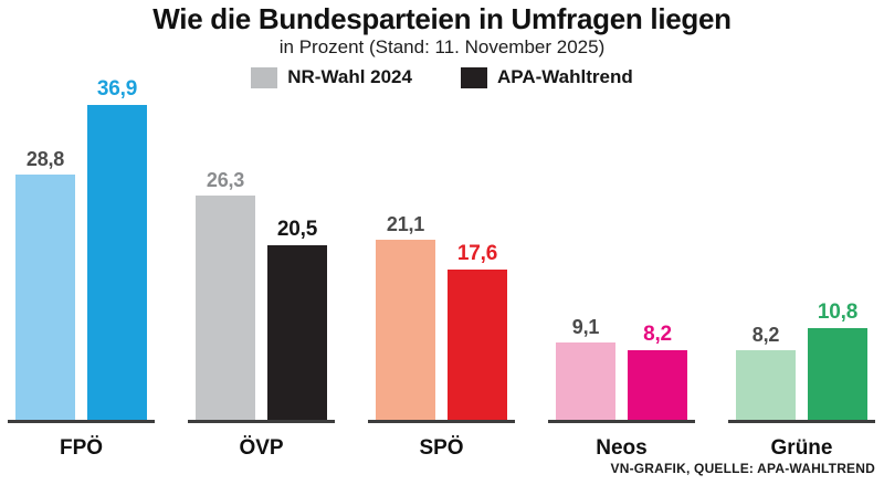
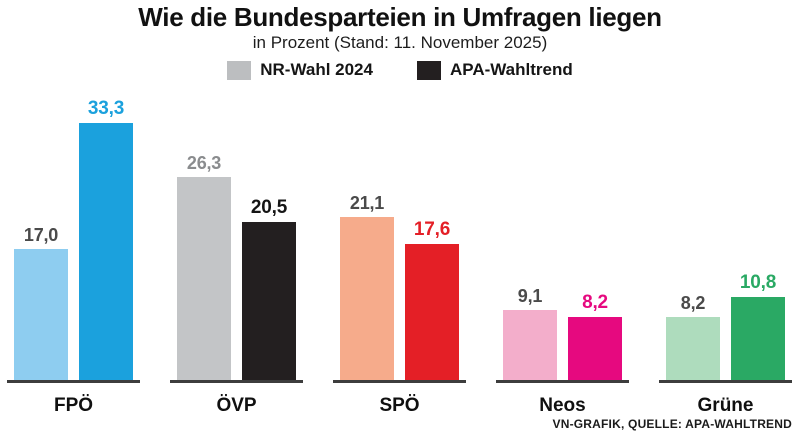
NR-Wahl 2024/FPÖ: 28,8 -> 17,0
APA-Wahltrend/FPÖ: 36,9 -> 33,3
